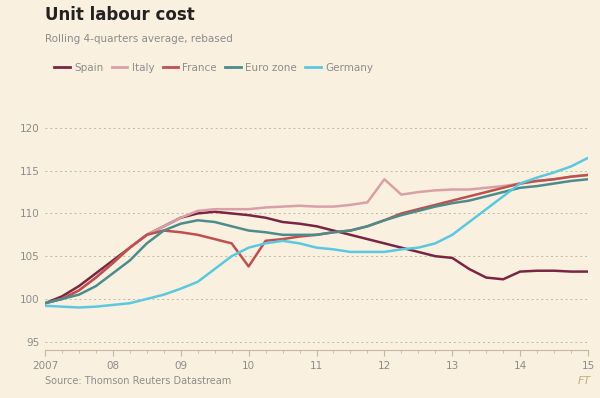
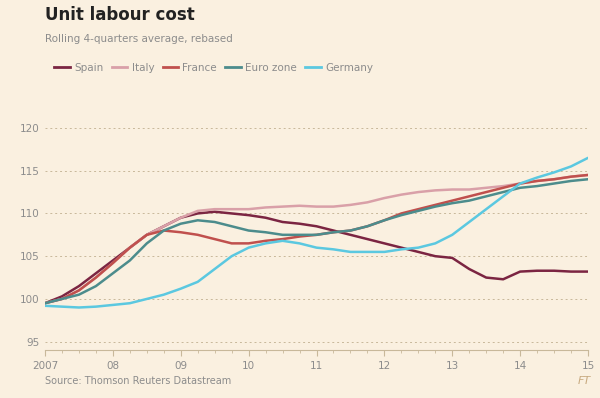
France/10: 103.8 -> 106.5
Italy/12: 114.0 -> 111.8
